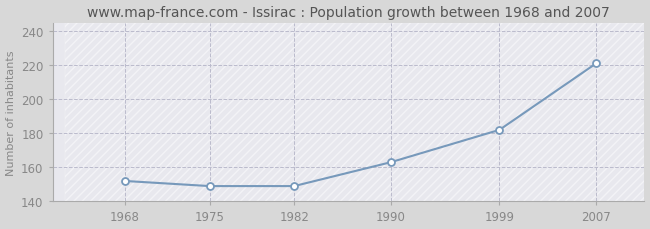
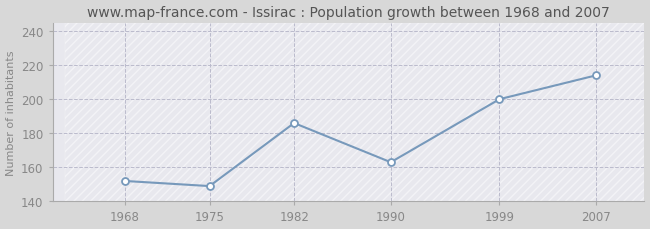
1982: 149 -> 186
1999: 182 -> 200
2007: 221 -> 214
